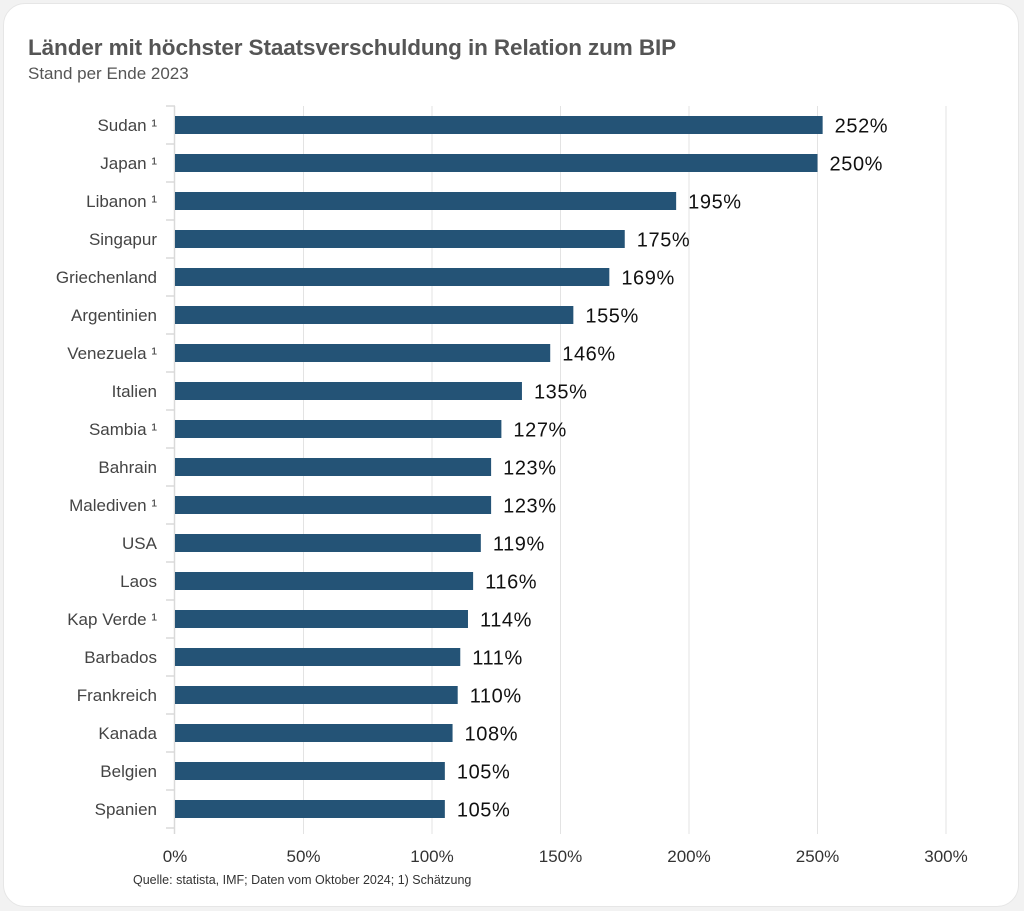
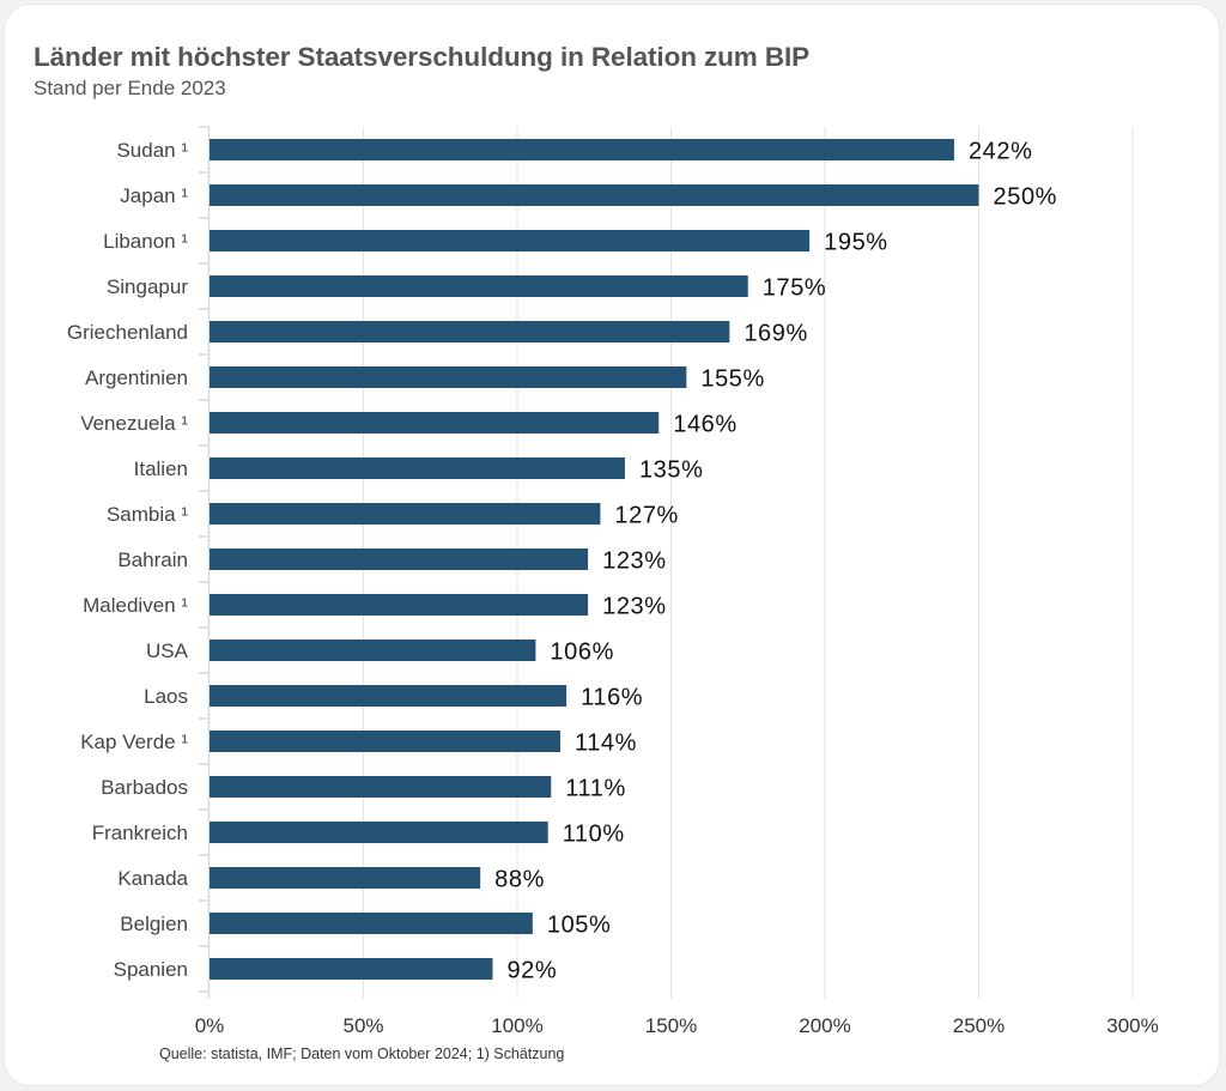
Sudan ¹: 252% -> 242%
USA: 119% -> 106%
Kanada: 108% -> 88%
Spanien: 105% -> 92%
